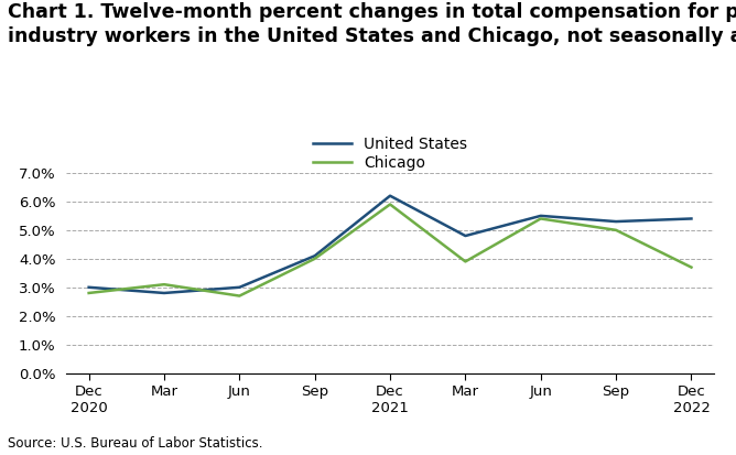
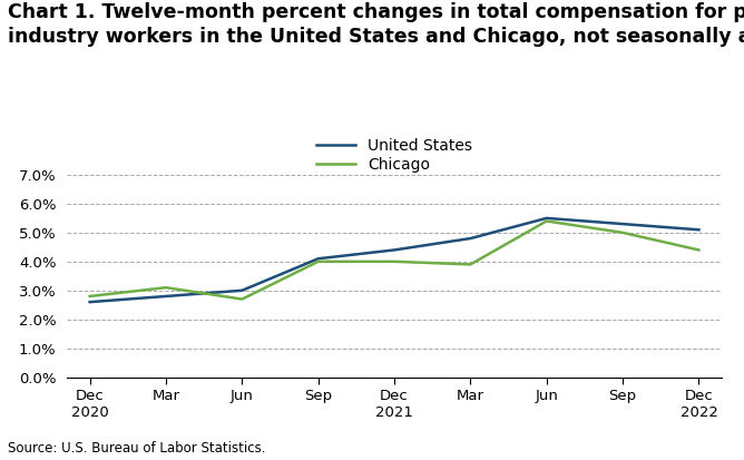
United States/Dec 2020: 3.0% -> 2.6%
United States/Dec 2021: 6.2% -> 4.4%
Chicago/Dec 2021: 5.9% -> 4.0%
United States/Dec 2022: 5.4% -> 5.1%
Chicago/Dec 2022: 3.7% -> 4.4%
